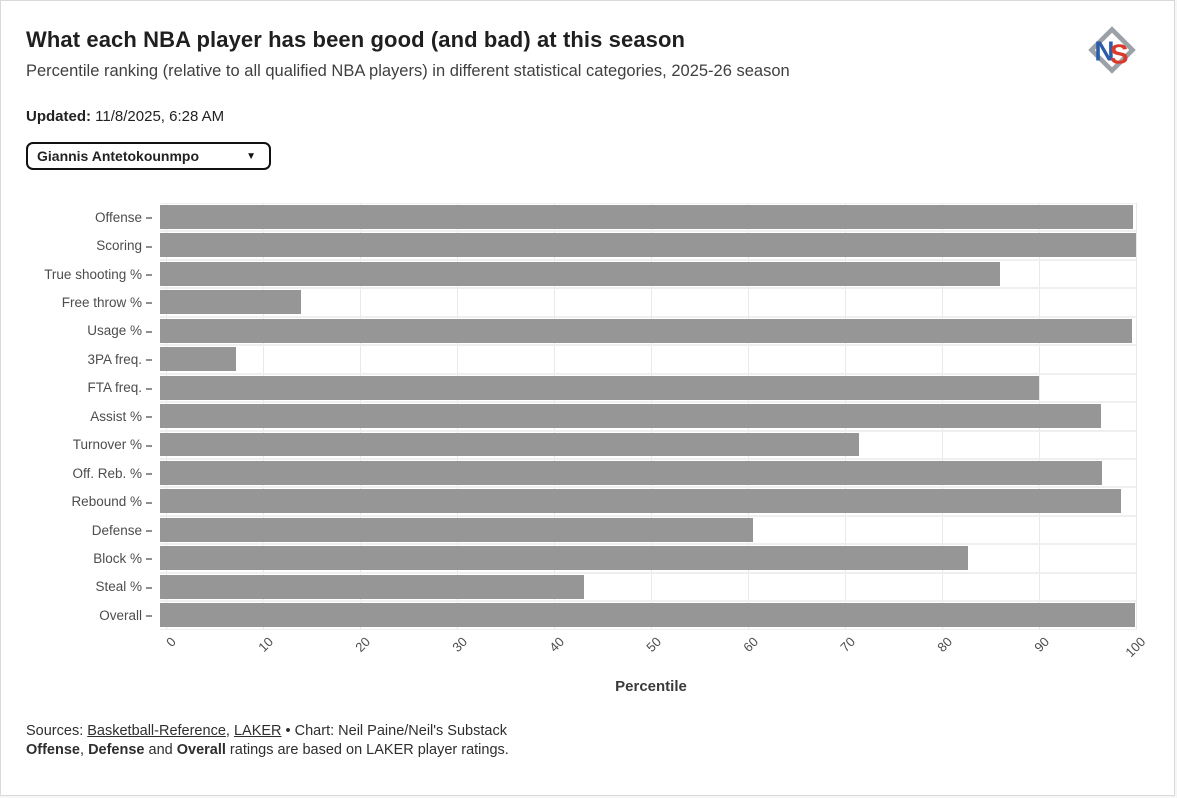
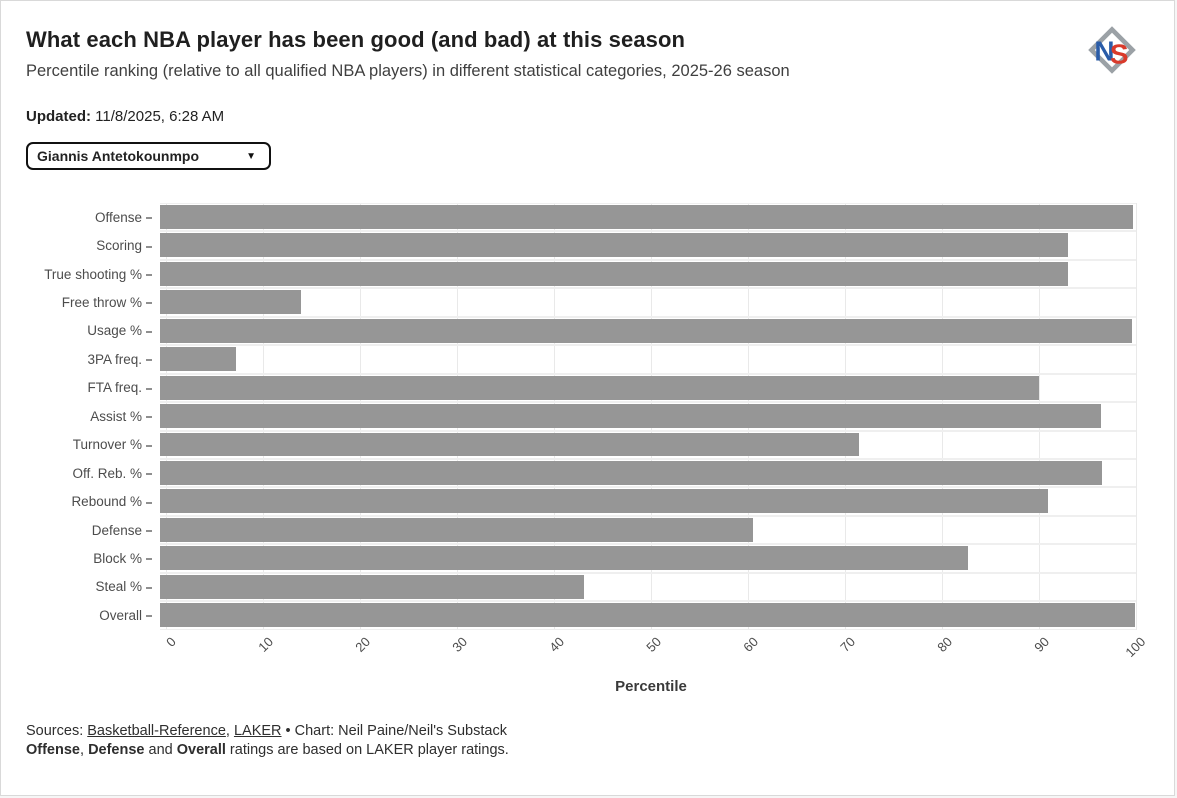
Scoring: 100 -> 93
True shooting %: 86 -> 93
Rebound %: 98 -> 91
